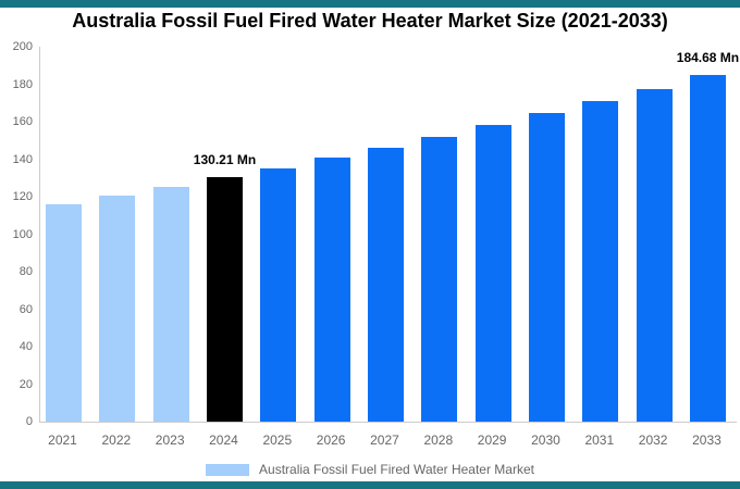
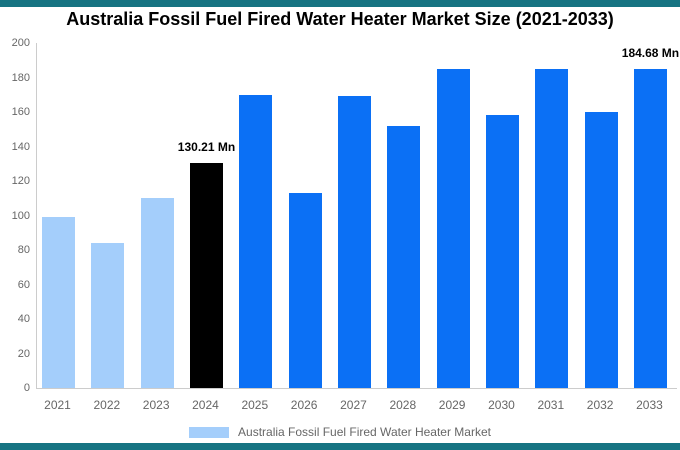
2021: 116 -> 99
2022: 120 -> 84
2023: 125 -> 110
2025: 135 -> 170
2026: 141 -> 113
2027: 146 -> 169
2029: 158 -> 185
2030: 164 -> 158
2031: 171 -> 185
2032: 178 -> 160
